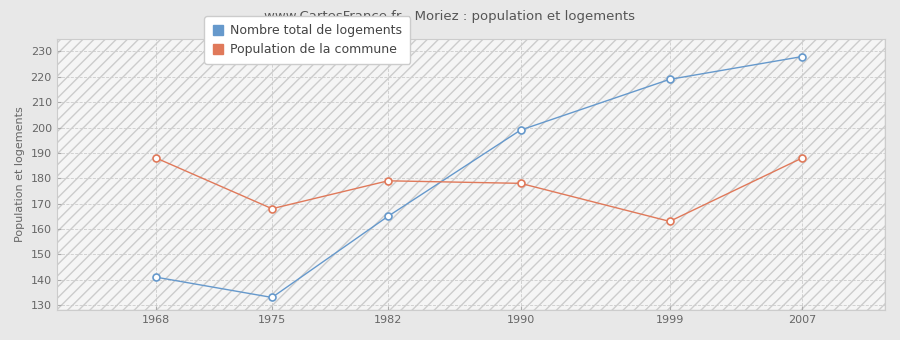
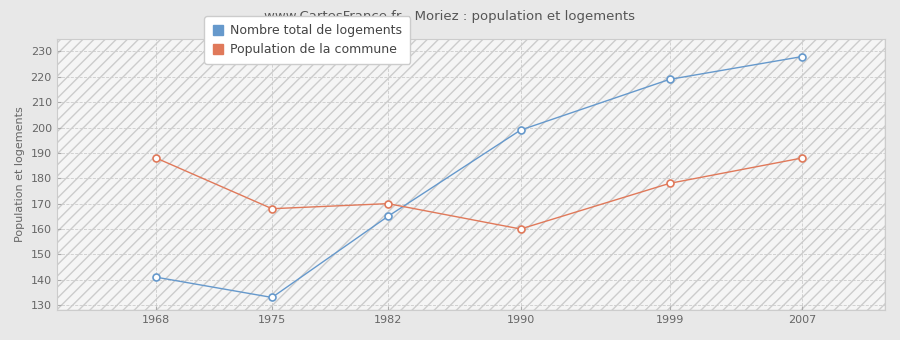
Population de la commune/1982: 179 -> 170
Population de la commune/1990: 178 -> 160
Population de la commune/1999: 163 -> 178
